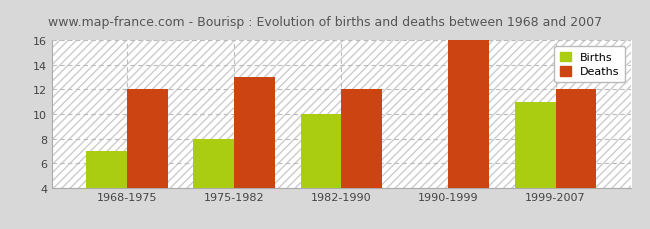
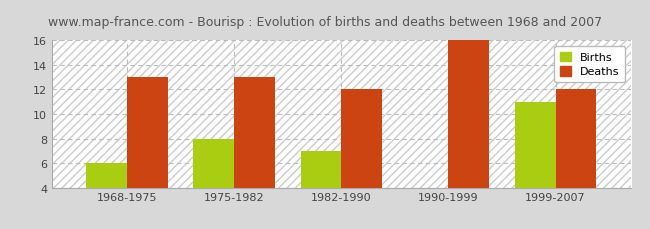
Births/1968-1975: 7 -> 6
Deaths/1968-1975: 12 -> 13
Births/1982-1990: 10 -> 7
